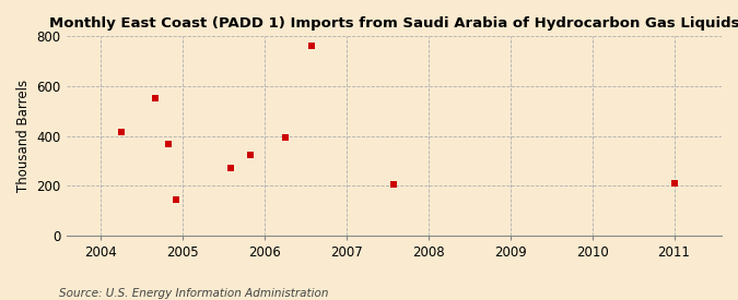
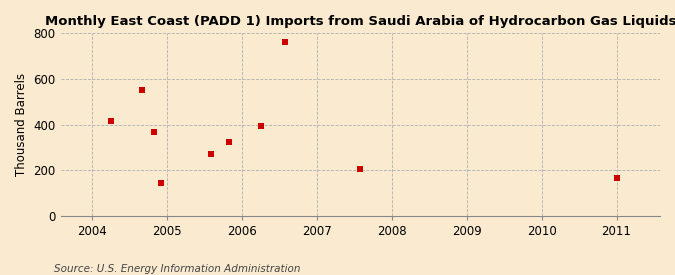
2011: 210 -> 165
